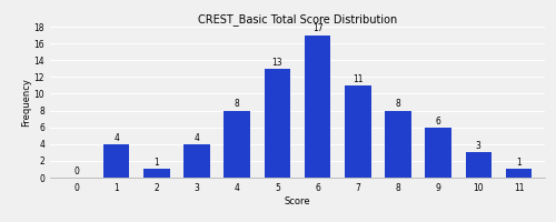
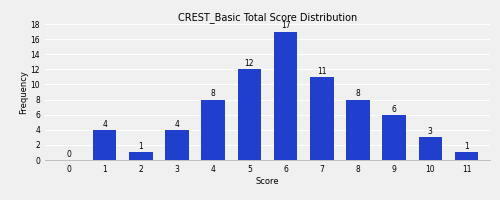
5: 13 -> 12
